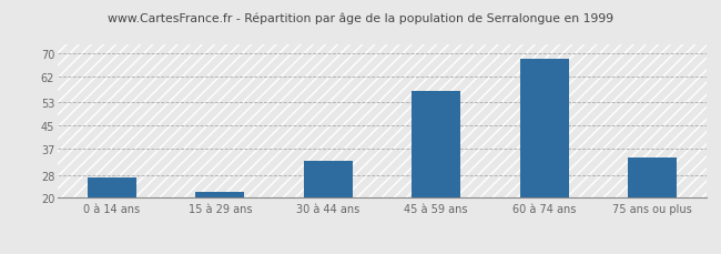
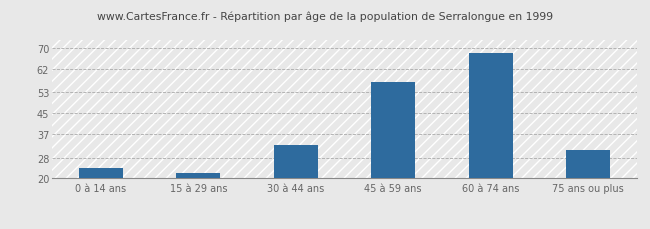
0 à 14 ans: 27 -> 24
75 ans ou plus: 34 -> 31
